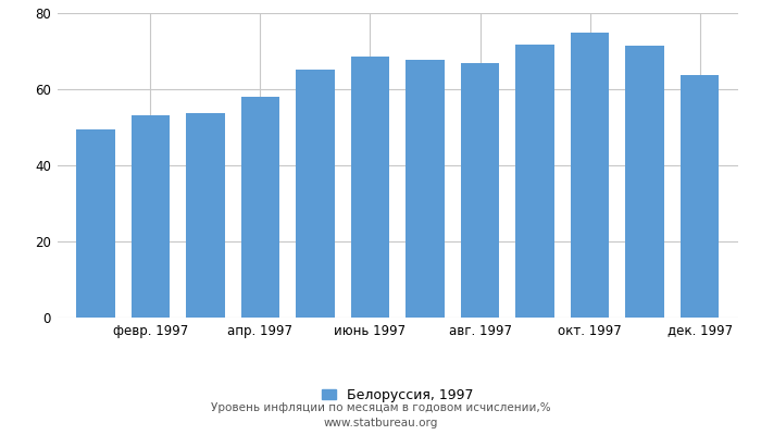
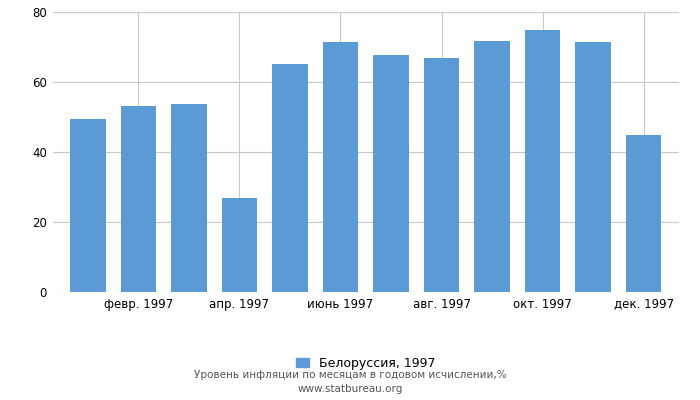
апр. 1997: 58.1 -> 27.0
июнь 1997: 68.7 -> 71.5
дек. 1997: 63.6 -> 45.0
